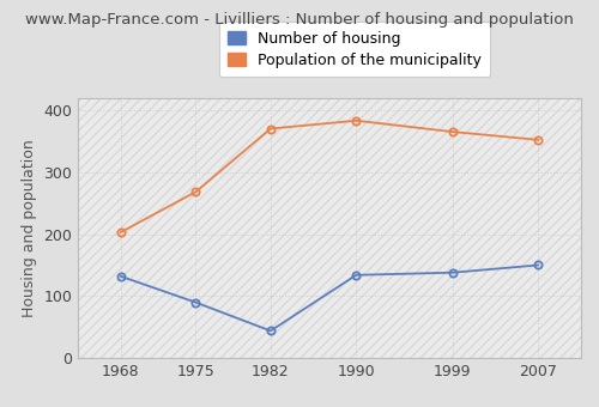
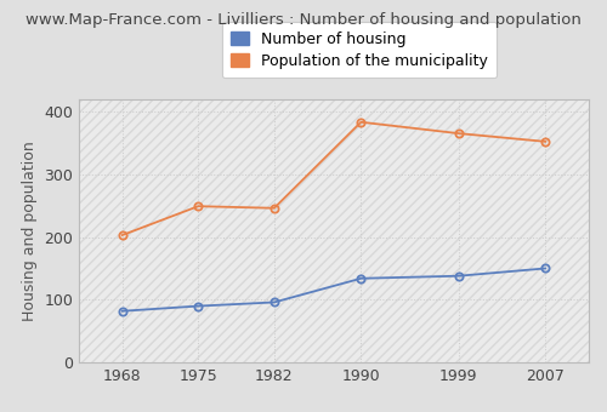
Number of housing/1968: 132 -> 82
Population of the municipality/1975: 268 -> 249
Number of housing/1982: 44 -> 96
Population of the municipality/1982: 370 -> 246
